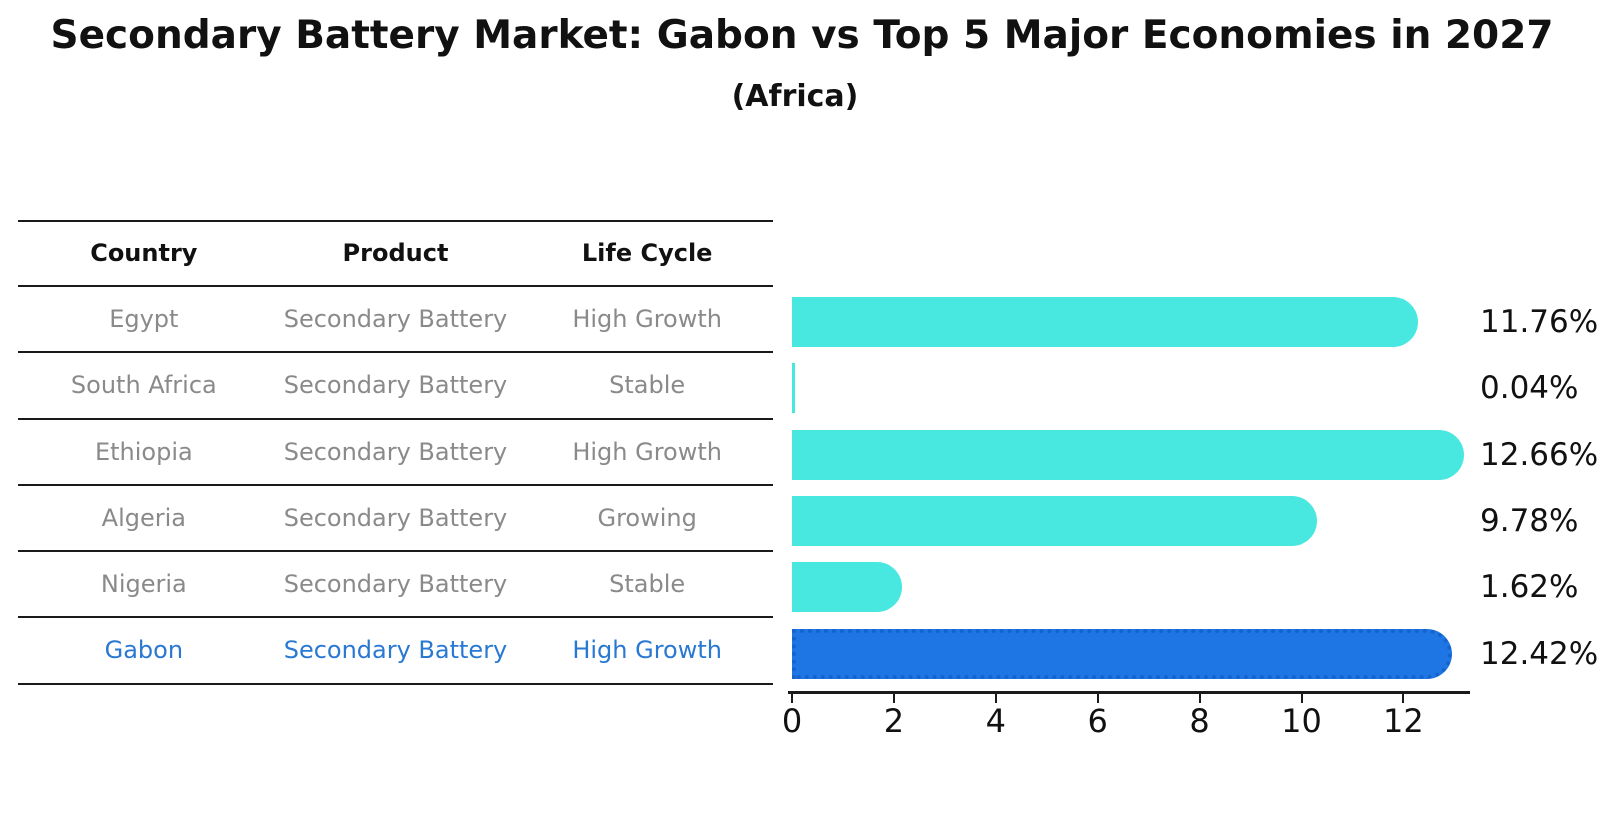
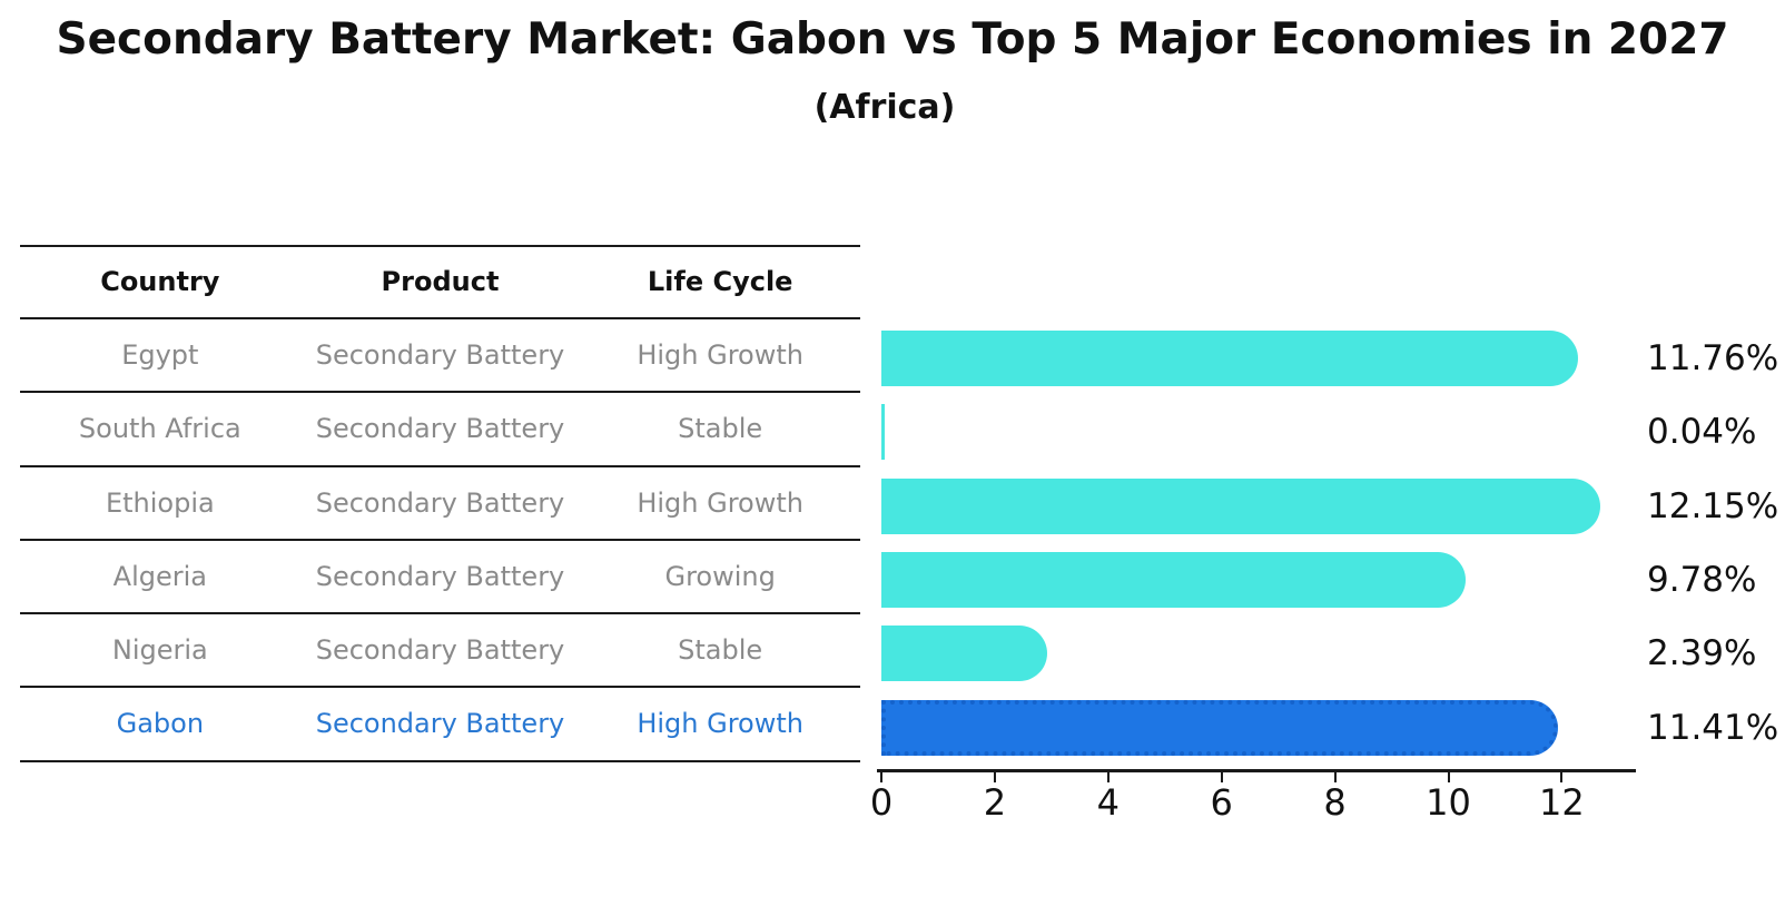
Ethiopia: 12.66% -> 12.15%
Nigeria: 1.62% -> 2.39%
Gabon: 12.42% -> 11.41%
